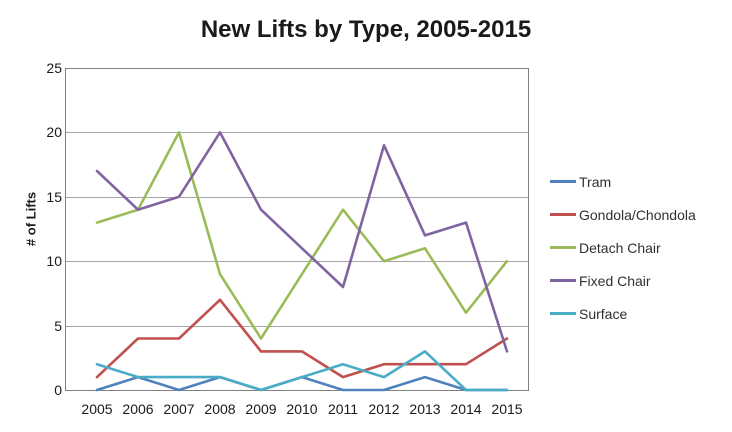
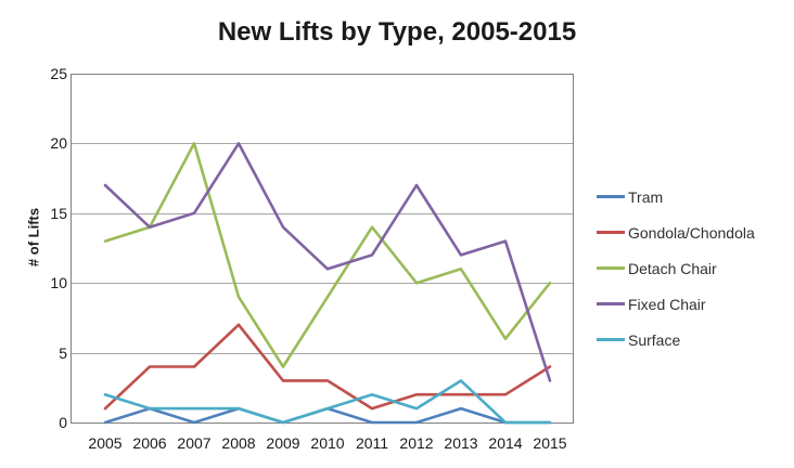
Fixed Chair/2011: 8 -> 12
Fixed Chair/2012: 19 -> 17
